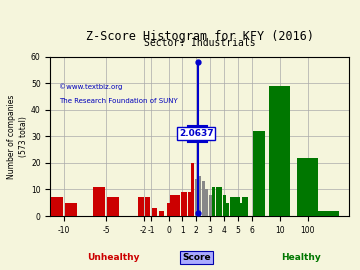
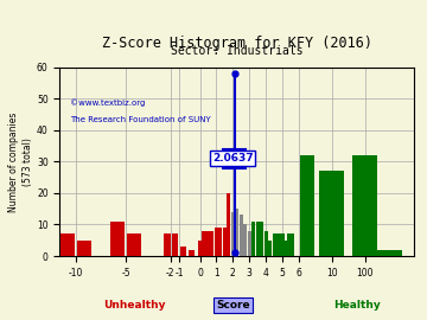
10: 49 -> 27
100: 22 -> 32
